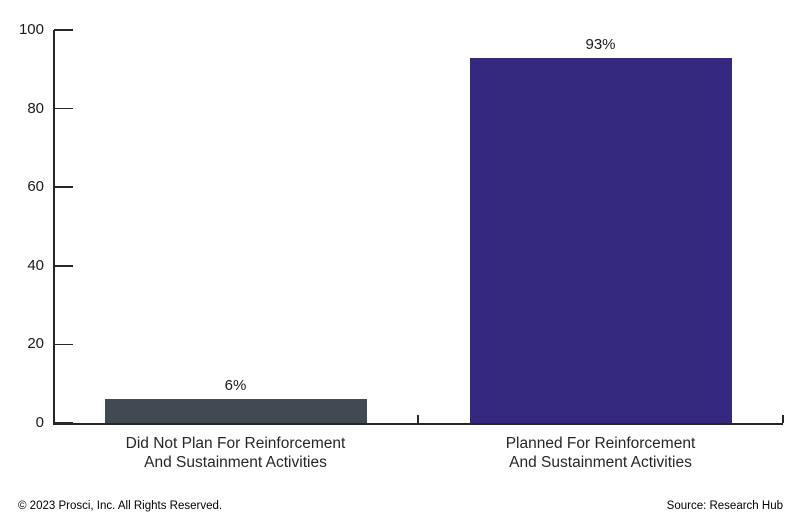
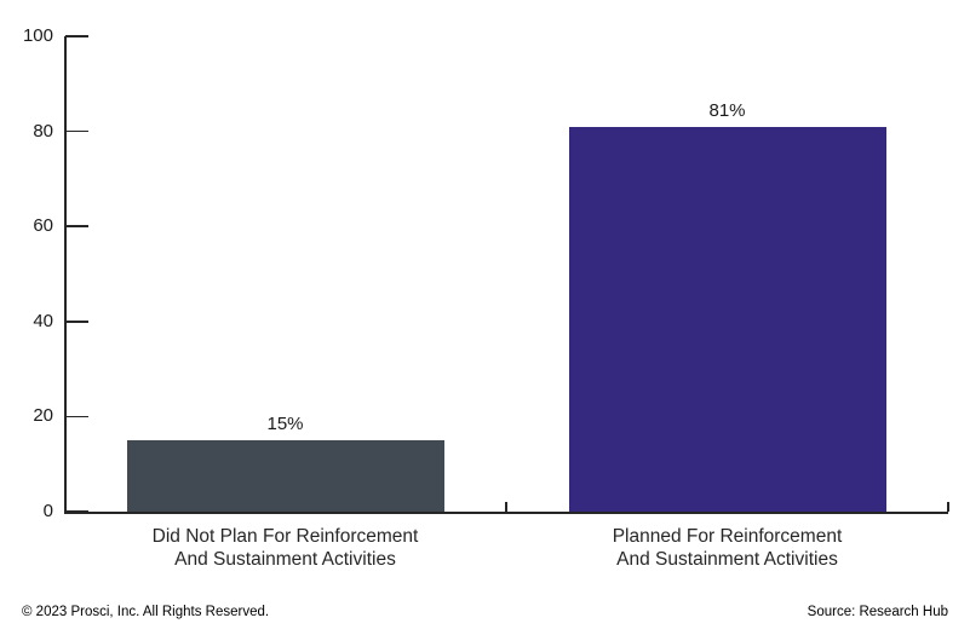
Did Not Plan For Reinforcement And Sustainment Activities: 6% -> 15%
Planned For Reinforcement And Sustainment Activities: 93% -> 81%
